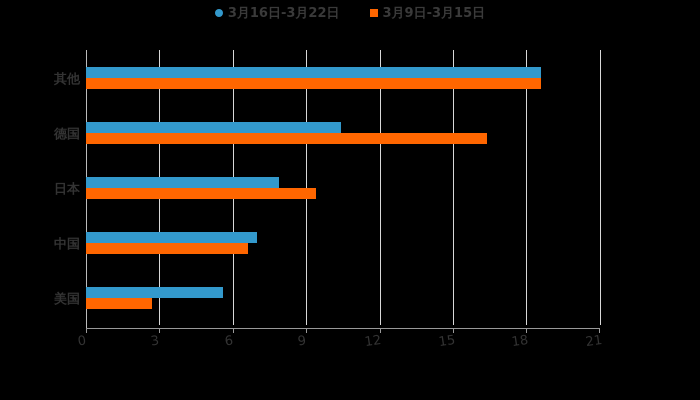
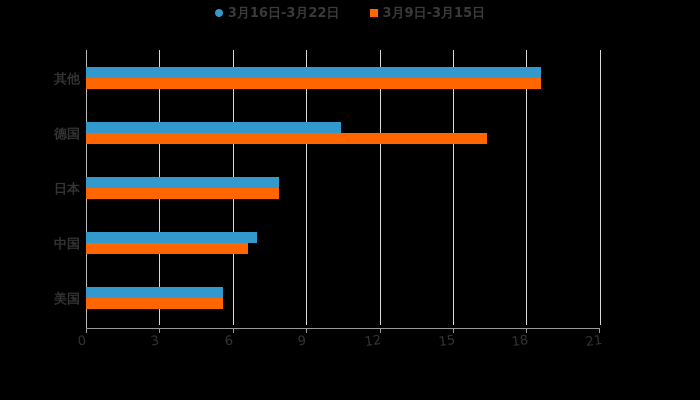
3月9日-3月15日/日本: 9.4 -> 7.9
3月9日-3月15日/美国: 2.7 -> 5.6
